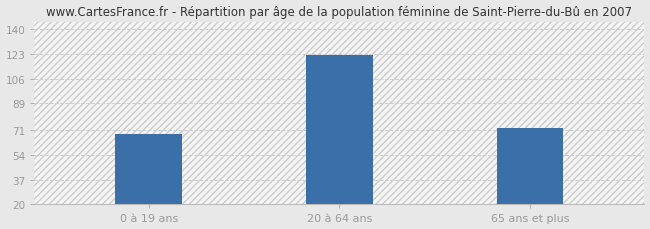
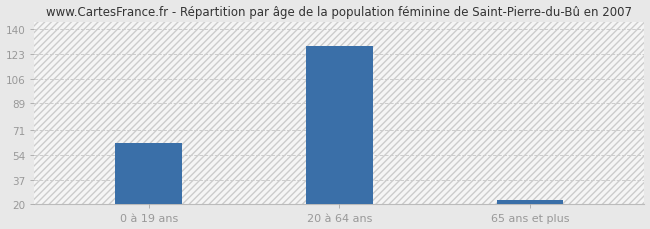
0 à 19 ans: 68 -> 62
20 à 64 ans: 122 -> 128
65 ans et plus: 72 -> 23
